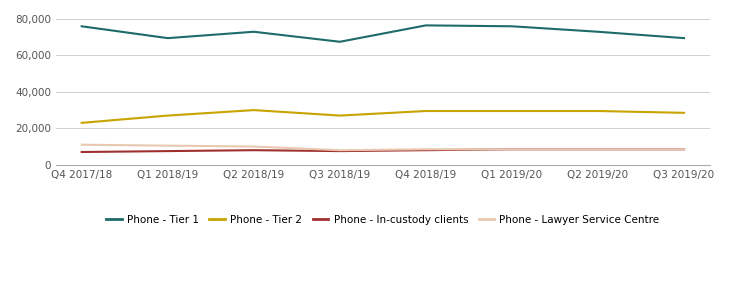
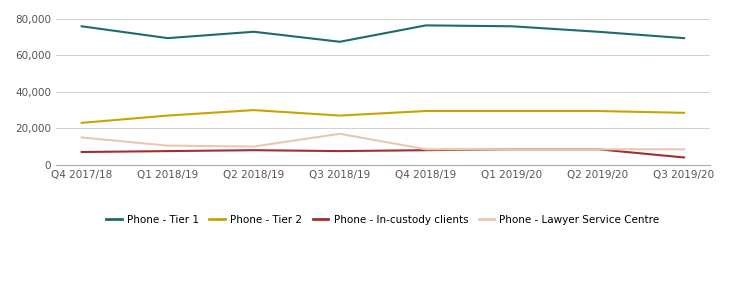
Phone - Lawyer Service Centre/Q4 2017/18: 11,000 -> 15,000
Phone - Lawyer Service Centre/Q3 2018/19: 8,000 -> 17,000
Phone - In-custody clients/Q3 2019/20: 8,000 -> 4,000
